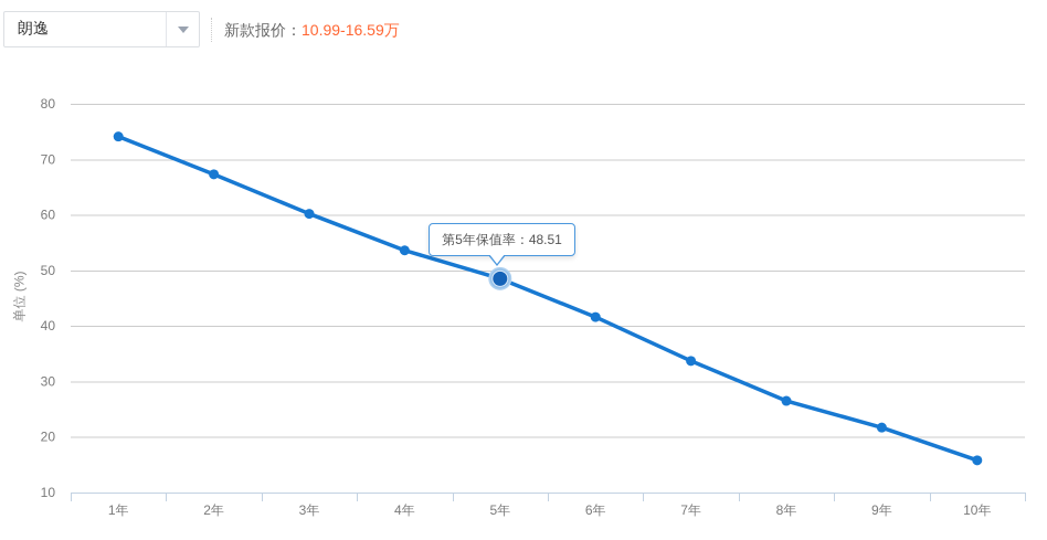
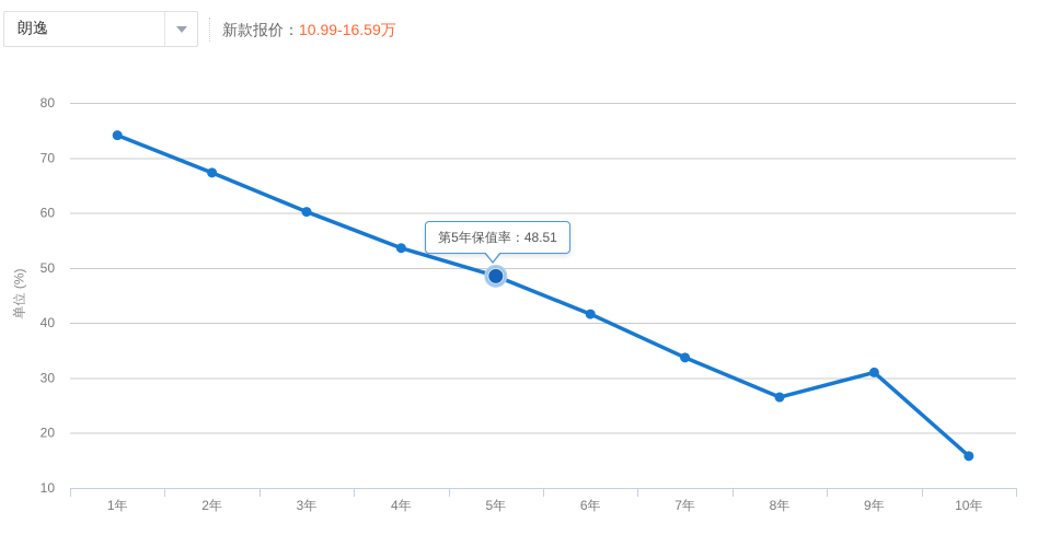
9年: 22 -> 31
